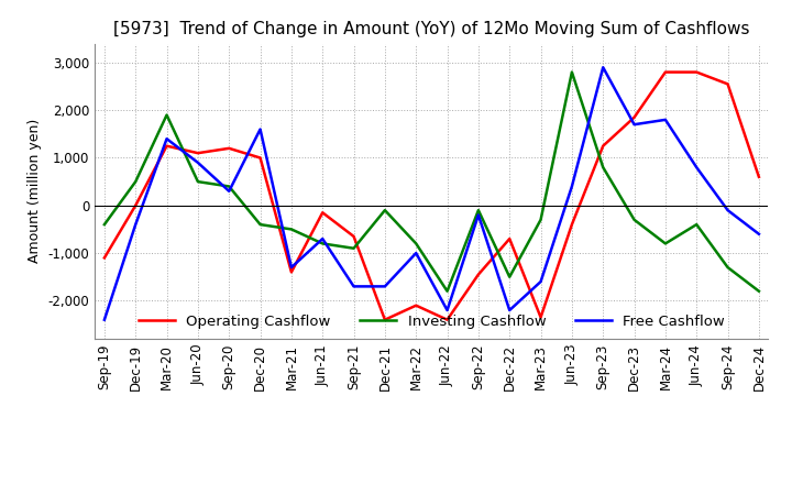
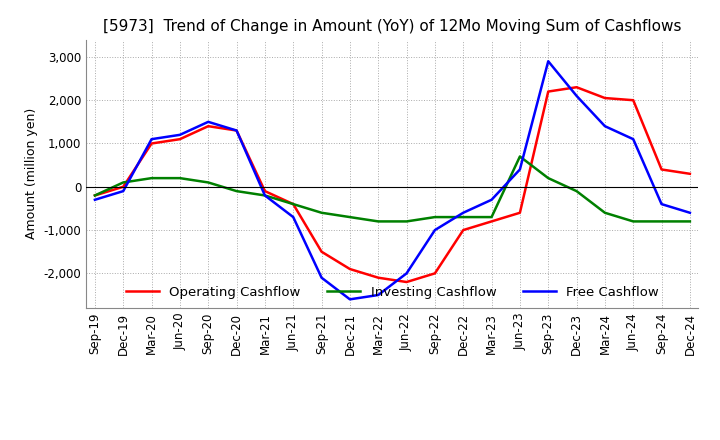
Operating Cashflow/Sep-19: -1,100 -> -200
Investing Cashflow/Sep-19: -400 -> -200
Free Cashflow/Sep-19: -2,400 -> -300
Investing Cashflow/Dec-19: 500 -> 100
Free Cashflow/Dec-19: -400 -> -100
Operating Cashflow/Mar-20: 1,250 -> 1,000
Investing Cashflow/Mar-20: 1,900 -> 200
Free Cashflow/Mar-20: 1,400 -> 1,100
Investing Cashflow/Jun-20: 500 -> 200
Free Cashflow/Jun-20: 900 -> 1,200
Operating Cashflow/Sep-20: 1,200 -> 1,400
Investing Cashflow/Sep-20: 400 -> 100
Free Cashflow/Sep-20: 300 -> 1,500
Operating Cashflow/Dec-20: 1,000 -> 1,300
Investing Cashflow/Dec-20: -400 -> -100
Free Cashflow/Dec-20: 1,600 -> 1,300
Operating Cashflow/Mar-21: -1,400 -> -100
Investing Cashflow/Mar-21: -500 -> -200
Free Cashflow/Mar-21: -1,300 -> -200
Operating Cashflow/Jun-21: -150 -> -400
Investing Cashflow/Jun-21: -800 -> -400
Operating Cashflow/Sep-21: -650 -> -1,500
Investing Cashflow/Sep-21: -900 -> -600
Free Cashflow/Sep-21: -1,700 -> -2,100
Operating Cashflow/Dec-21: -2,400 -> -1,900
Investing Cashflow/Dec-21: -100 -> -700
Free Cashflow/Dec-21: -1,700 -> -2,600
Free Cashflow/Mar-22: -1,000 -> -2,500
Operating Cashflow/Jun-22: -2,400 -> -2,200
Investing Cashflow/Jun-22: -1,800 -> -800
Free Cashflow/Jun-22: -2,200 -> -2,000
Operating Cashflow/Sep-22: -1,450 -> -2,000
Investing Cashflow/Sep-22: -100 -> -700
Free Cashflow/Sep-22: -200 -> -1,000
Operating Cashflow/Dec-22: -700 -> -1,000
Investing Cashflow/Dec-22: -1,500 -> -700
Free Cashflow/Dec-22: -2,200 -> -600
Operating Cashflow/Mar-23: -2,350 -> -800
Investing Cashflow/Mar-23: -300 -> -700
Free Cashflow/Mar-23: -1,600 -> -300
Operating Cashflow/Jun-23: -400 -> -600
Investing Cashflow/Jun-23: 2,800 -> 700
Operating Cashflow/Sep-23: 1,250 -> 2,200
Investing Cashflow/Sep-23: 800 -> 200
Operating Cashflow/Dec-23: 1,850 -> 2,300
Investing Cashflow/Dec-23: -300 -> -100
Free Cashflow/Dec-23: 1,700 -> 2,100
Operating Cashflow/Mar-24: 2,800 -> 2,050
Investing Cashflow/Mar-24: -800 -> -600
Free Cashflow/Mar-24: 1,800 -> 1,400
Operating Cashflow/Jun-24: 2,800 -> 2,000
Investing Cashflow/Jun-24: -400 -> -800
Free Cashflow/Jun-24: 800 -> 1,100
Operating Cashflow/Sep-24: 2,550 -> 400
Investing Cashflow/Sep-24: -1,300 -> -800
Free Cashflow/Sep-24: -100 -> -400
Operating Cashflow/Dec-24: 600 -> 300
Investing Cashflow/Dec-24: -1,800 -> -800
